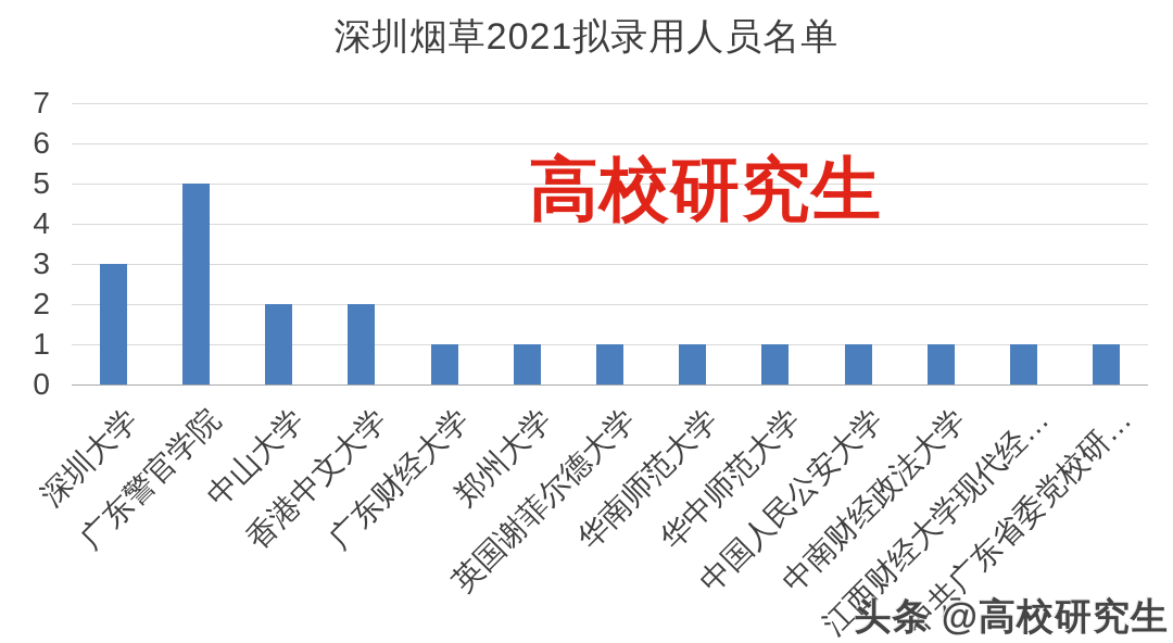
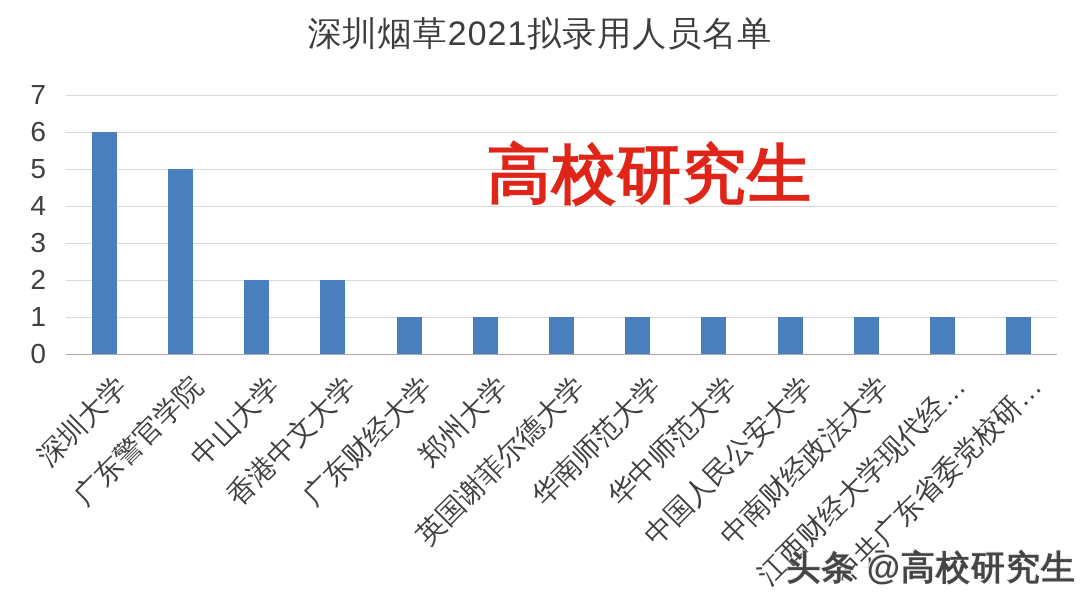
深圳大学: 3 -> 6
